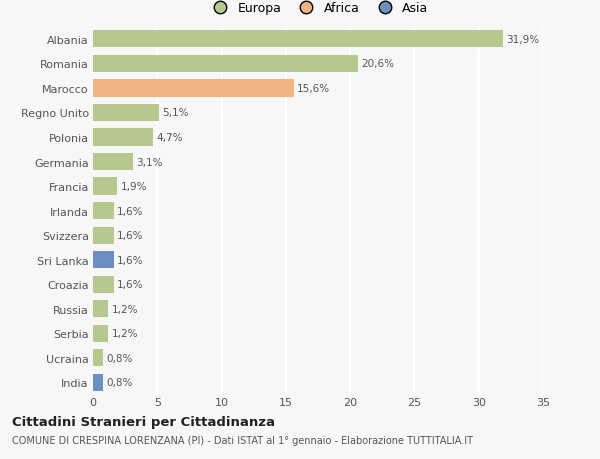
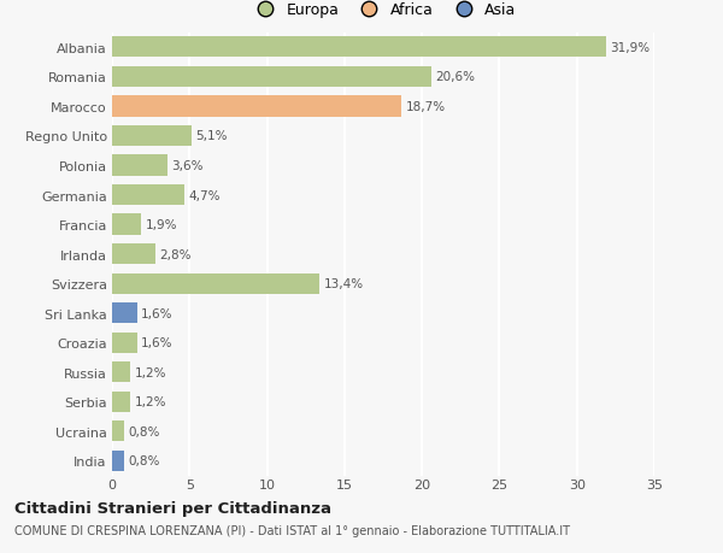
Marocco: 15,6% -> 18,7%
Polonia: 4,7% -> 3,6%
Germania: 3,1% -> 4,7%
Irlanda: 1,6% -> 2,8%
Svizzera: 1,6% -> 13,4%
